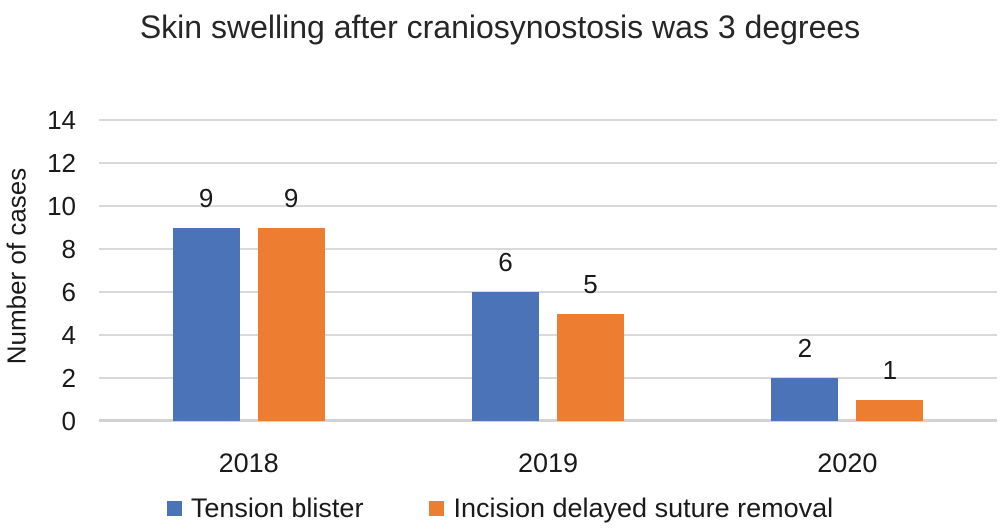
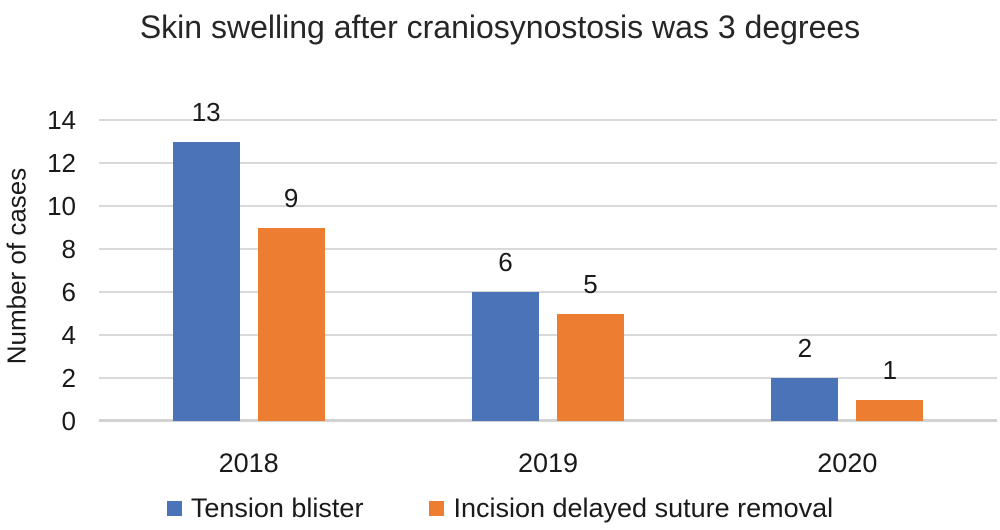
Tension blister/2018: 9 -> 13
